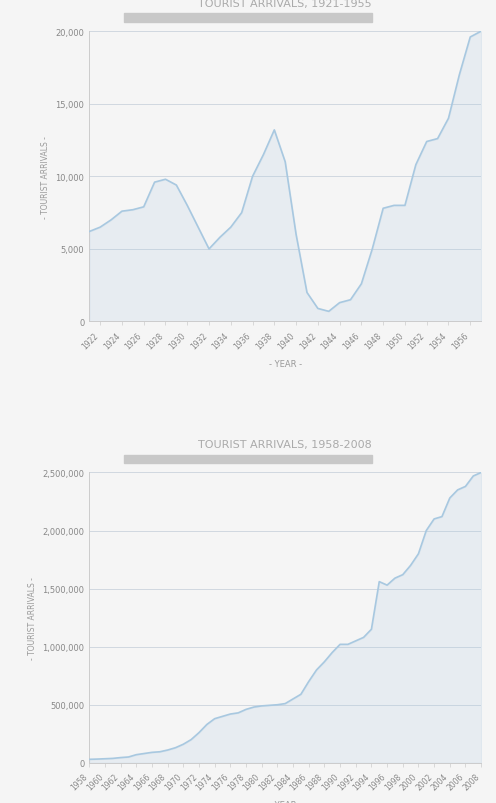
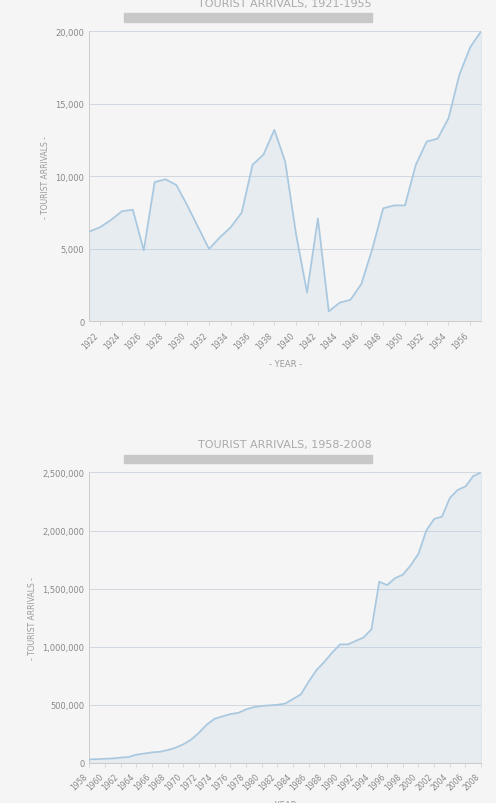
1926: 7,900 -> 4,900
1936: 10,000 -> 10,800
1942: 900 -> 7,100
1956: 19,600 -> 18,900
